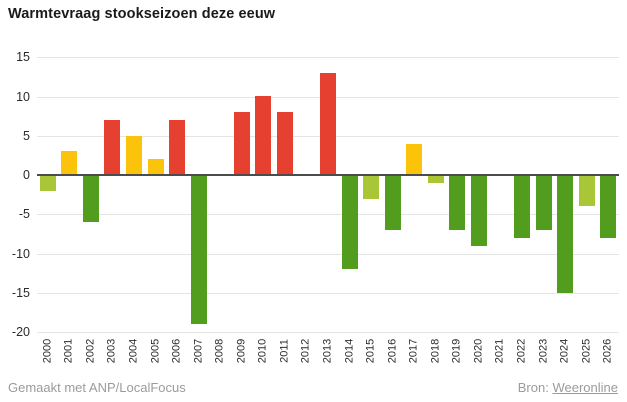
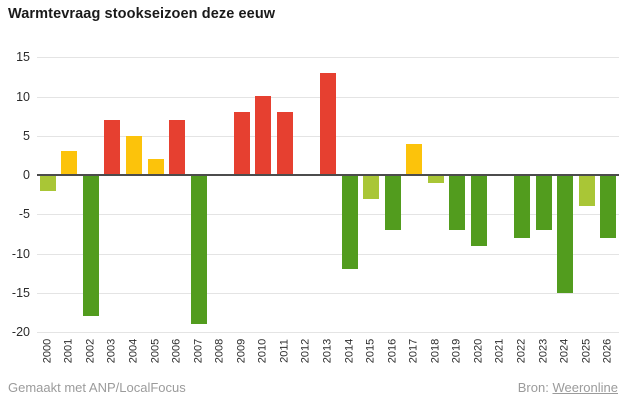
2002: -6 -> -18
